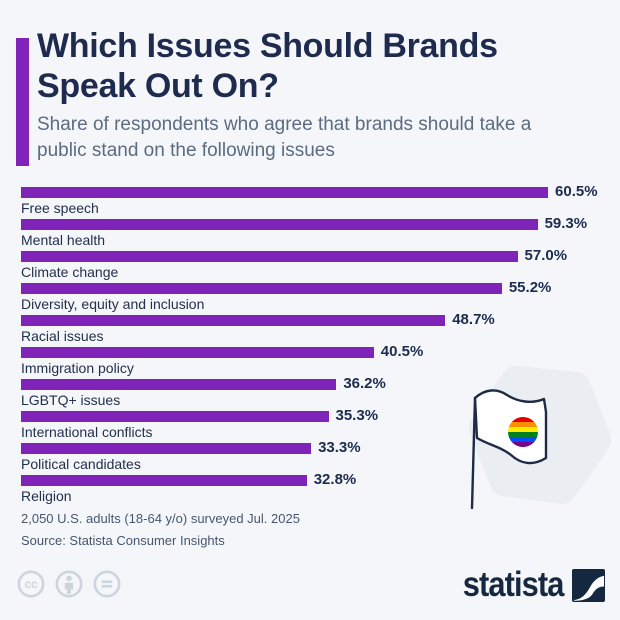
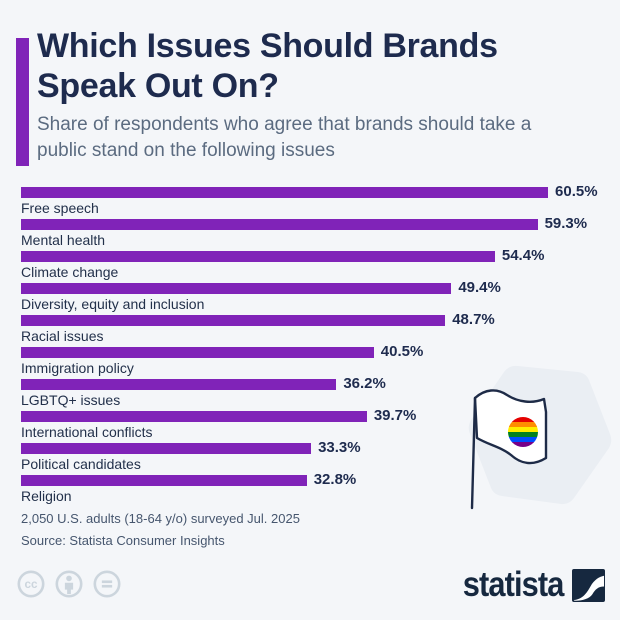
Climate change: 57.0% -> 54.4%
Diversity, equity and inclusion: 55.2% -> 49.4%
International conflicts: 35.3% -> 39.7%
